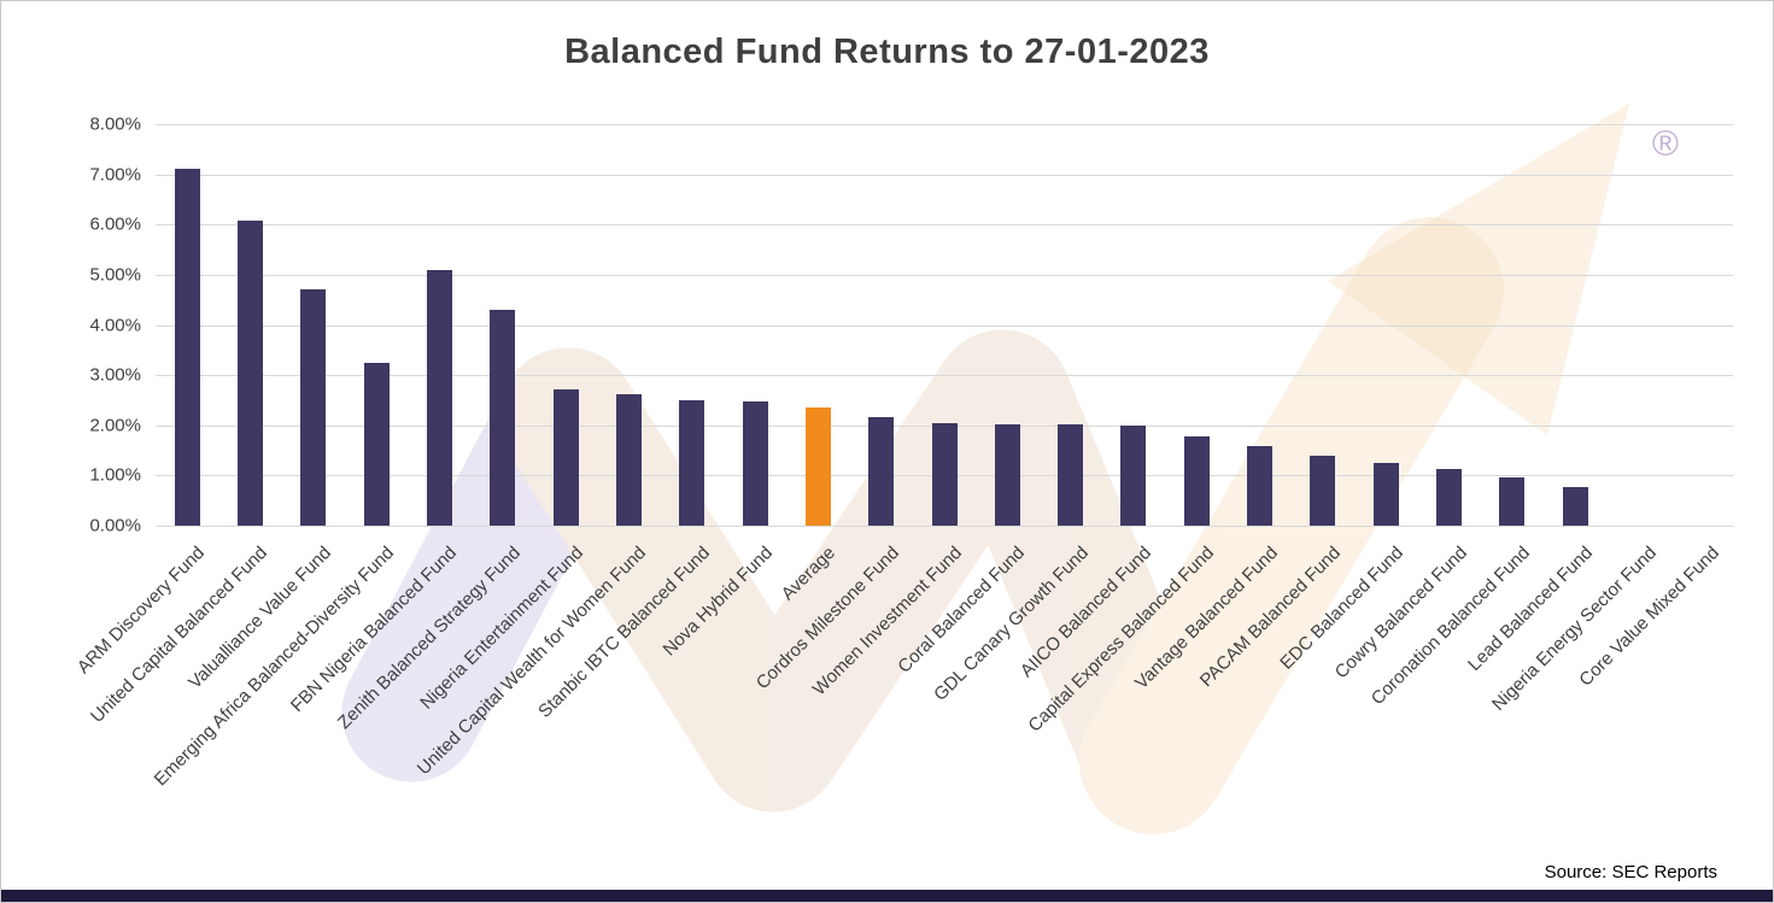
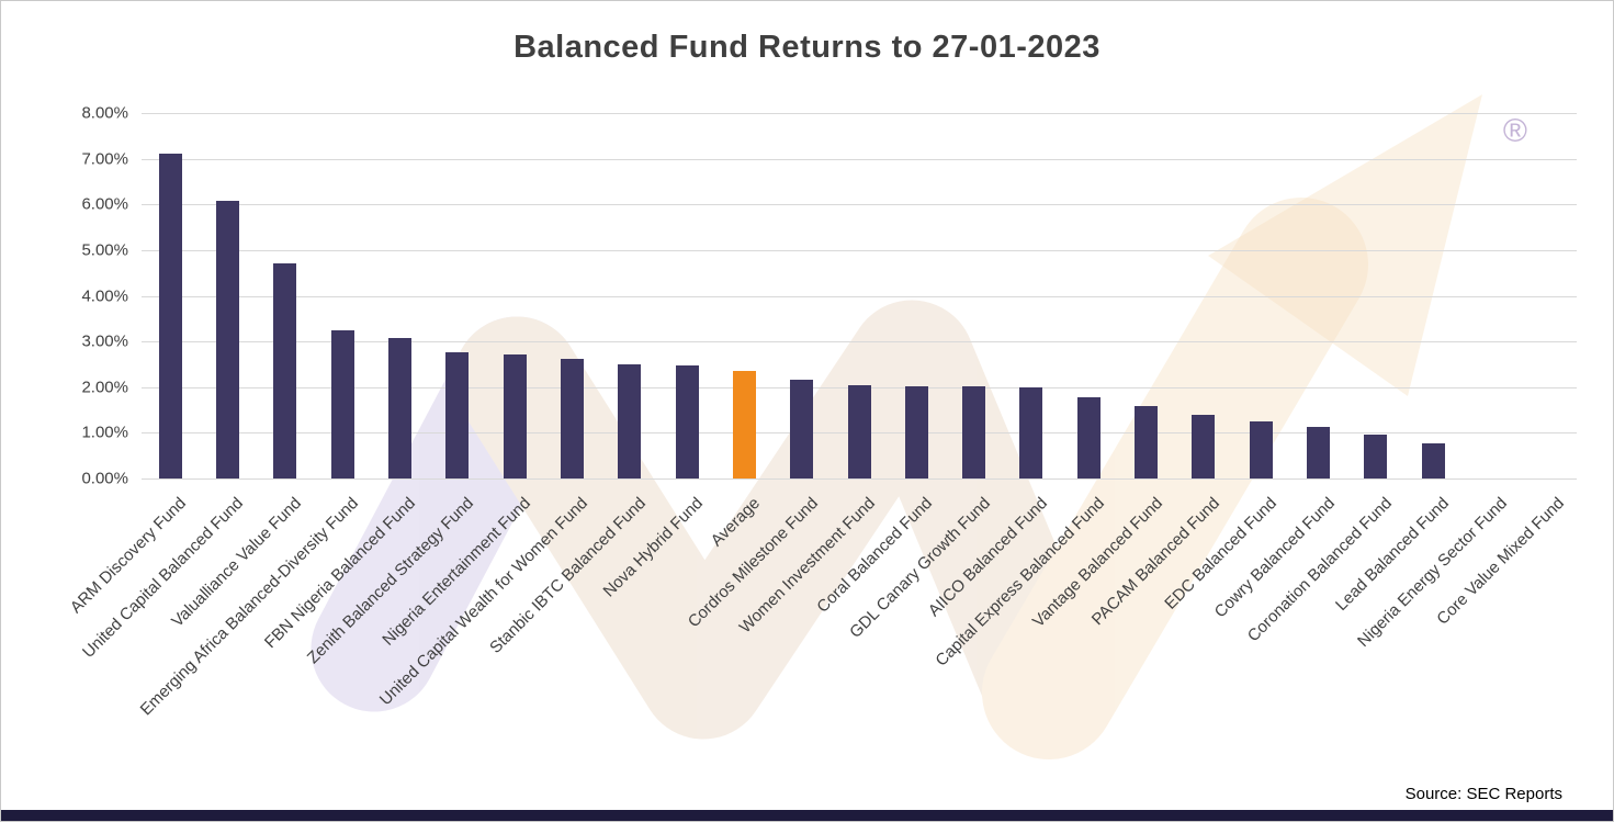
FBN Nigeria Balanced Fund: 5.1% -> 3.1%
Zenith Balanced Strategy Fund: 4.3% -> 2.8%
